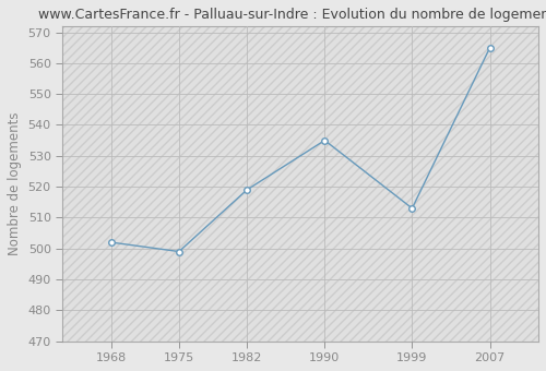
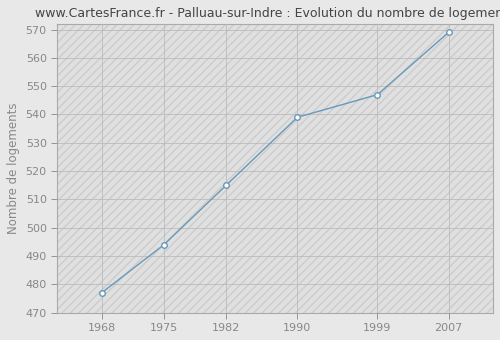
1968: 502 -> 477
1975: 499 -> 494
1982: 519 -> 515
1990: 535 -> 539
1999: 513 -> 547
2007: 565 -> 569
